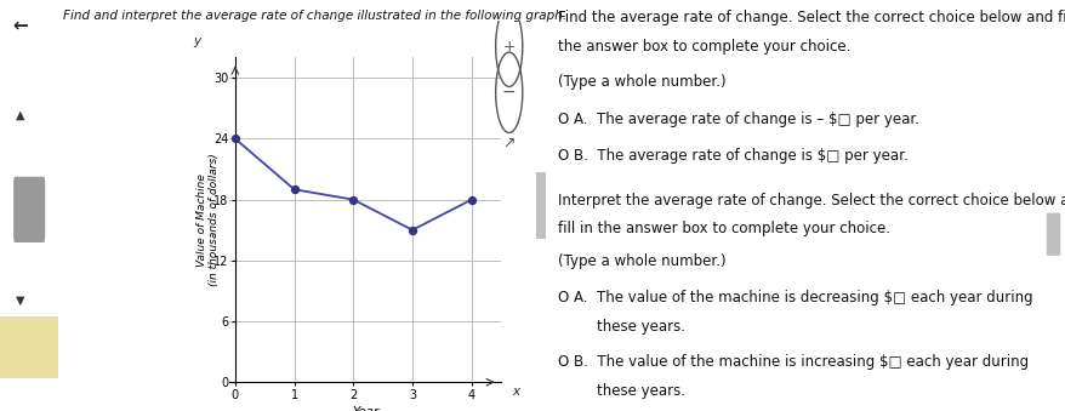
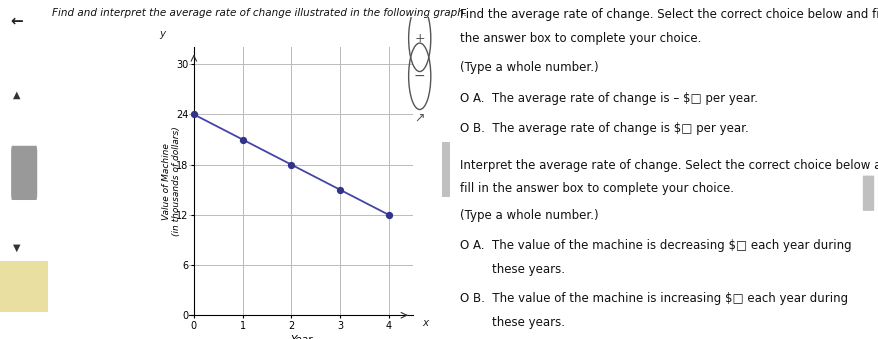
1: 19 -> 21
4: 18 -> 12
